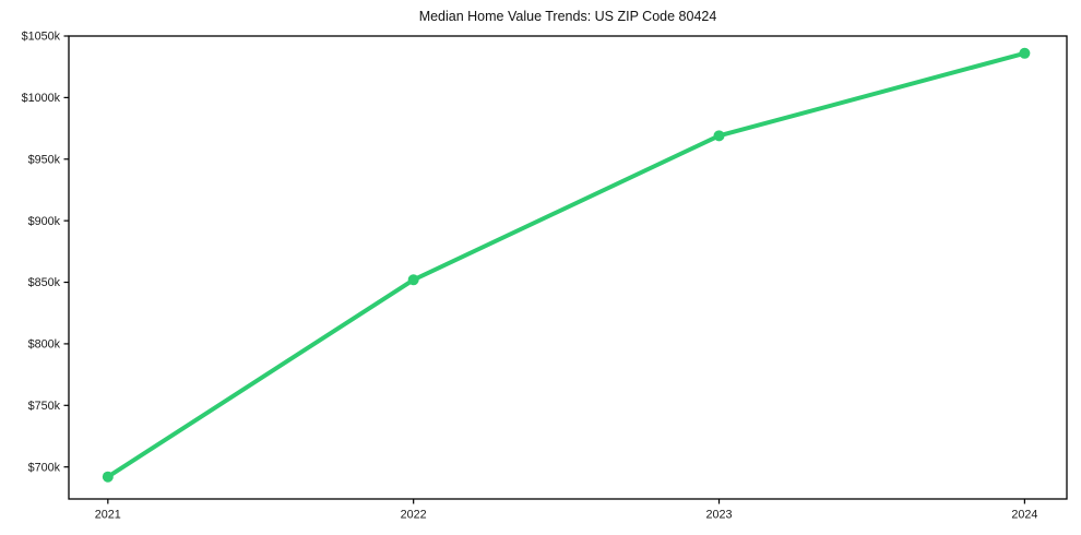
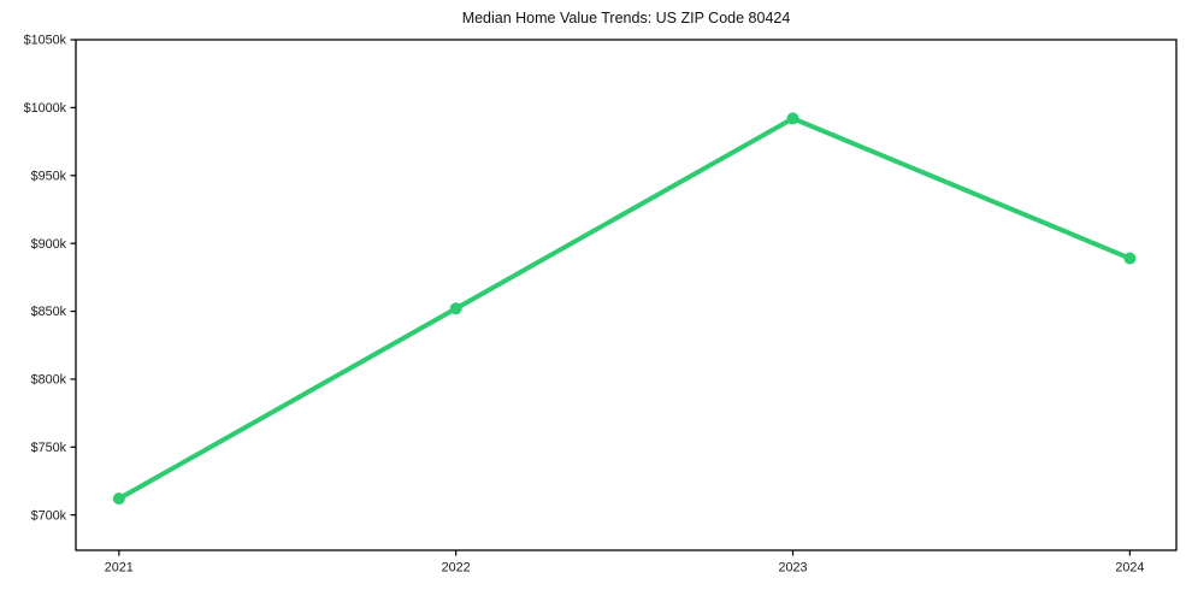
2021: $692k -> $712k
2023: $969k -> $992k
2024: $1036k -> $889k
